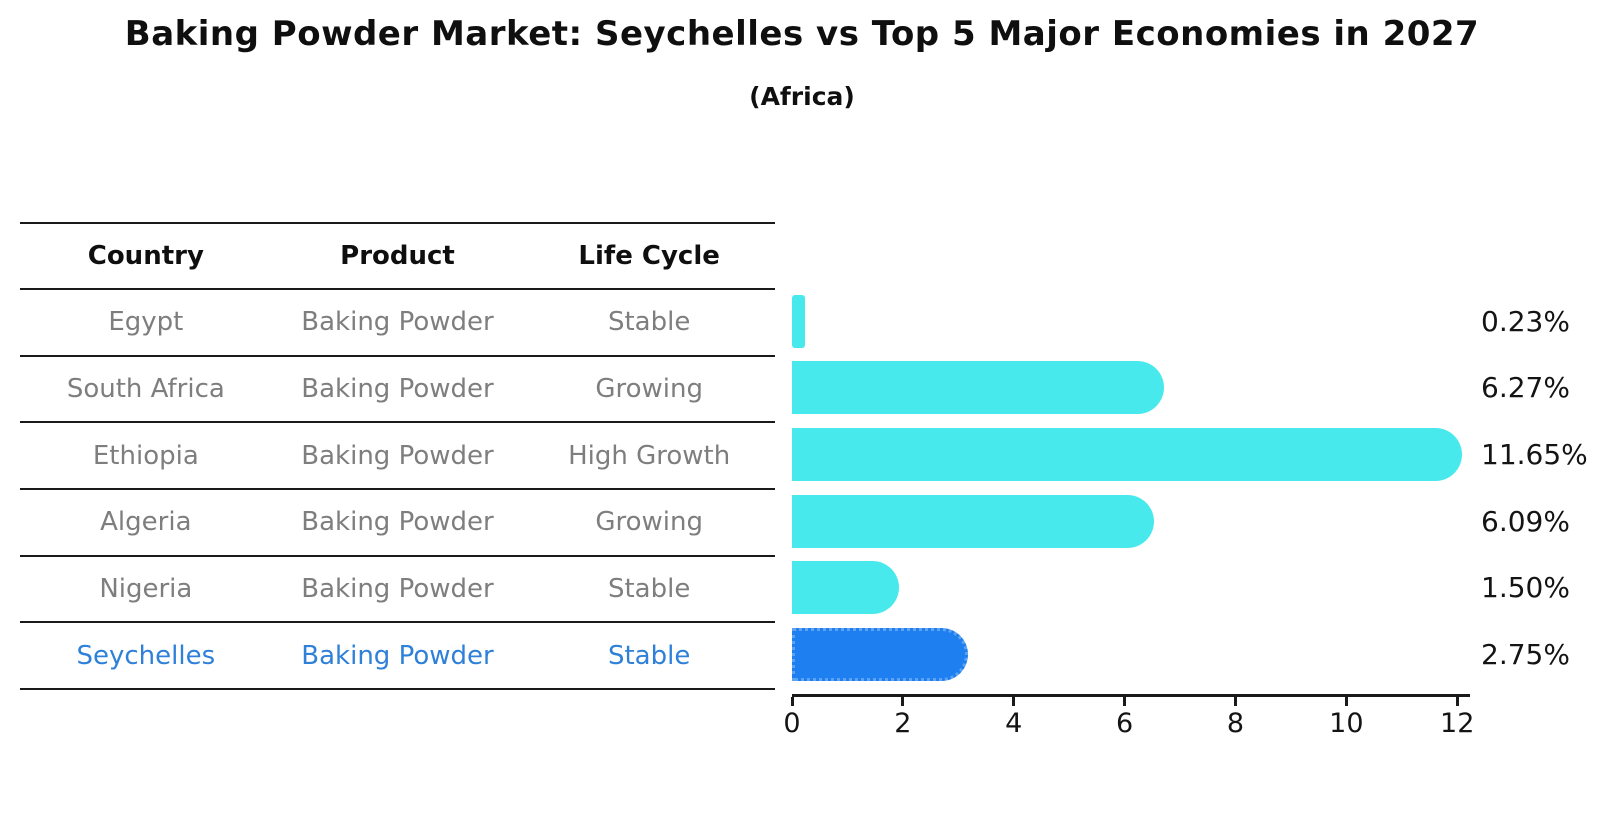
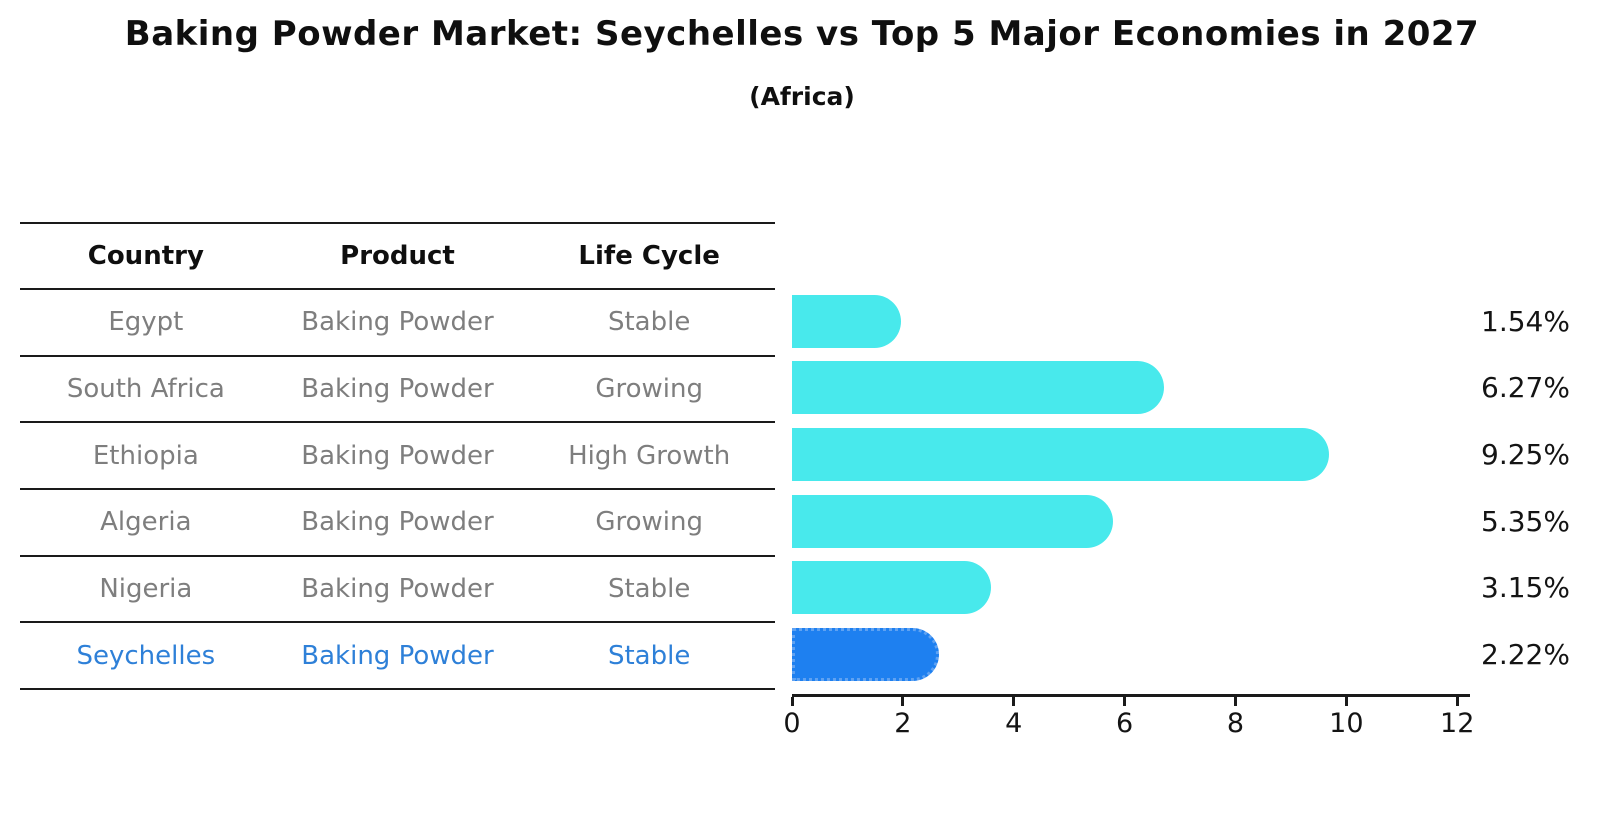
Egypt: 0.23% -> 1.54%
Ethiopia: 11.65% -> 9.25%
Algeria: 6.09% -> 5.35%
Nigeria: 1.50% -> 3.15%
Seychelles: 2.75% -> 2.22%
